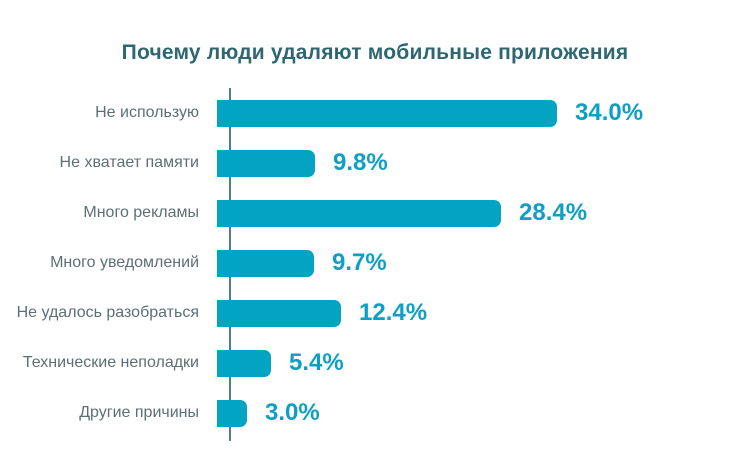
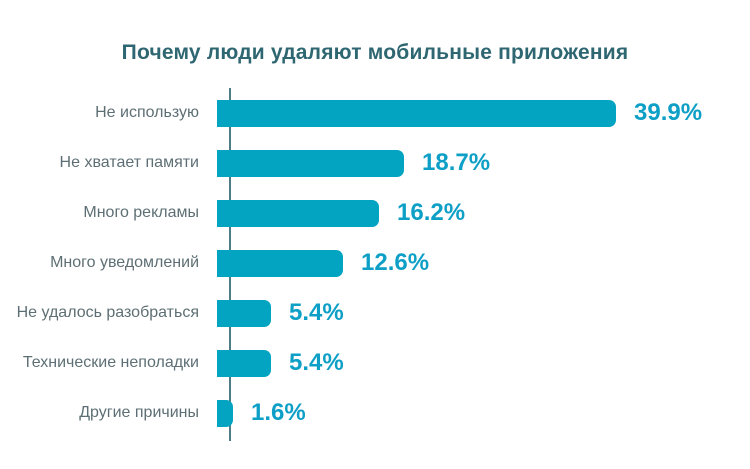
Не использую: 34.0% -> 39.9%
Не хватает памяти: 9.8% -> 18.7%
Много рекламы: 28.4% -> 16.2%
Много уведомлений: 9.7% -> 12.6%
Не удалось разобраться: 12.4% -> 5.4%
Другие причины: 3.0% -> 1.6%
